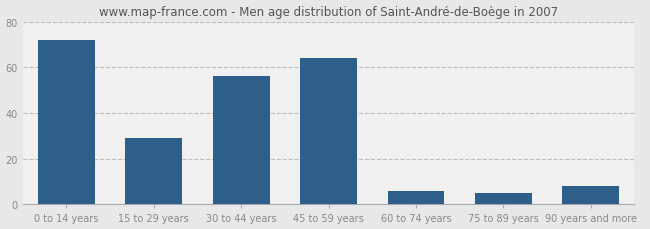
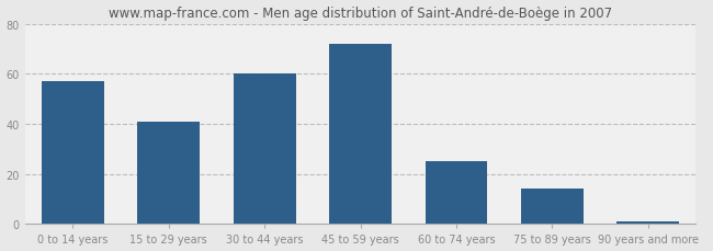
0 to 14 years: 72 -> 57
15 to 29 years: 29 -> 41
30 to 44 years: 56 -> 60
45 to 59 years: 64 -> 72
60 to 74 years: 6 -> 25
75 to 89 years: 5 -> 14
90 years and more: 8 -> 1
